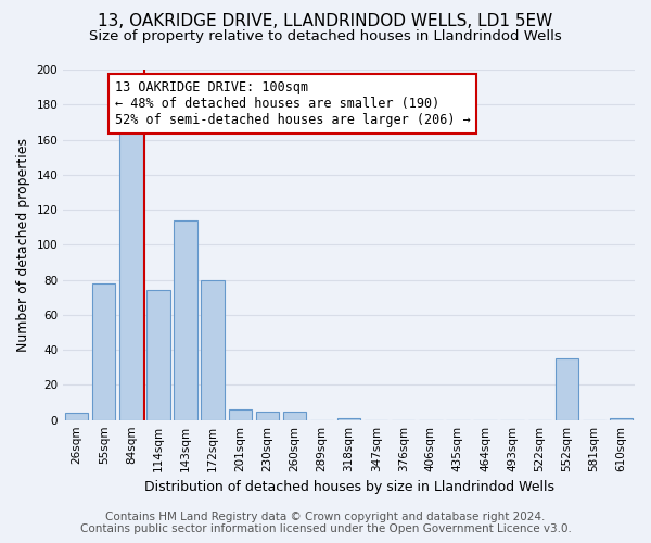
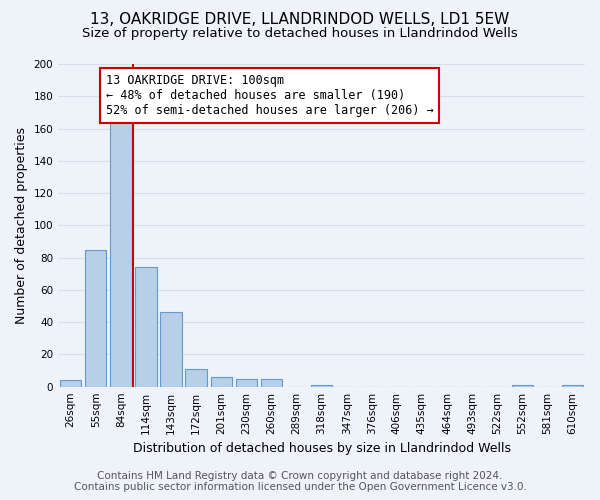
55sqm: 78 -> 85
143sqm: 114 -> 46
172sqm: 80 -> 11
552sqm: 35 -> 1
